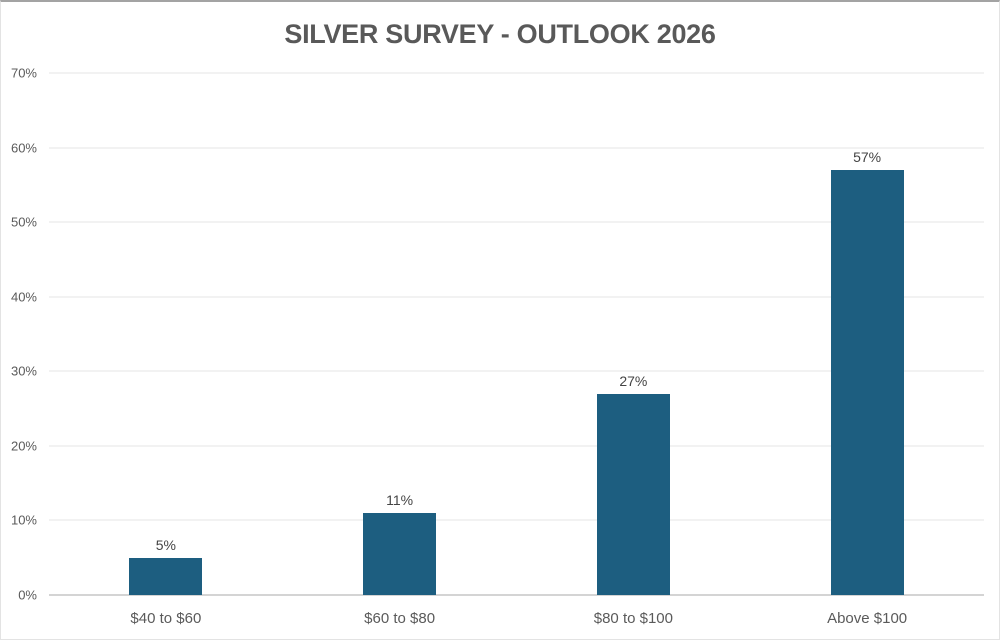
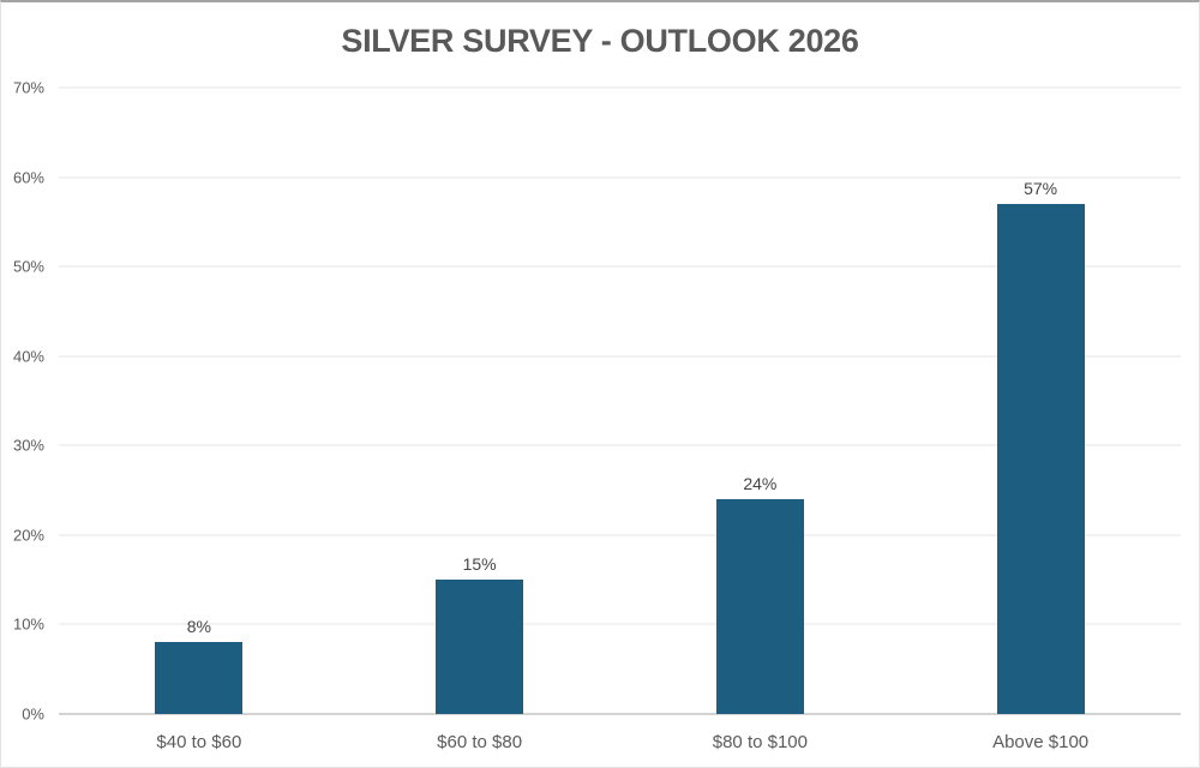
$40 to $60: 5% -> 8%
$60 to $80: 11% -> 15%
$80 to $100: 27% -> 24%
